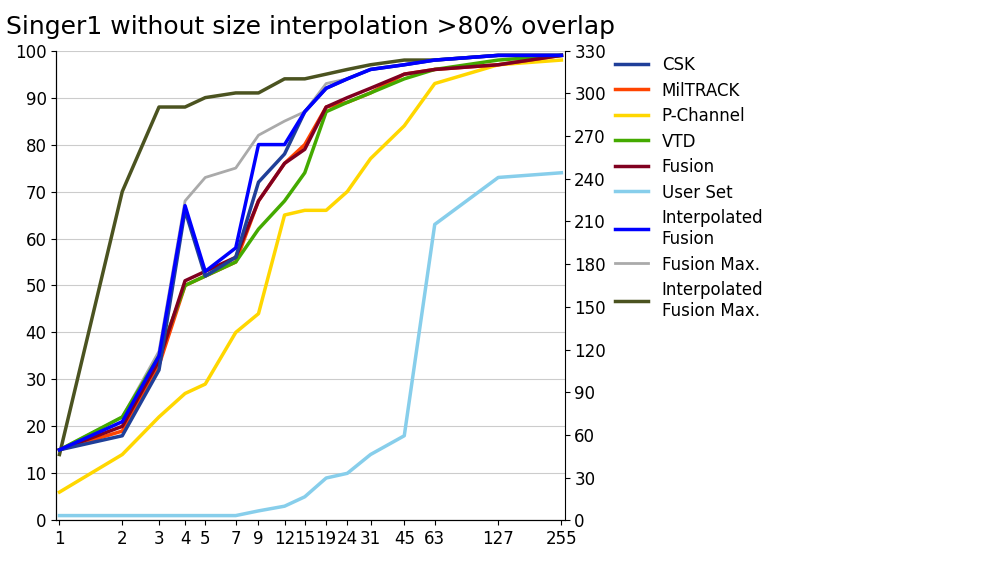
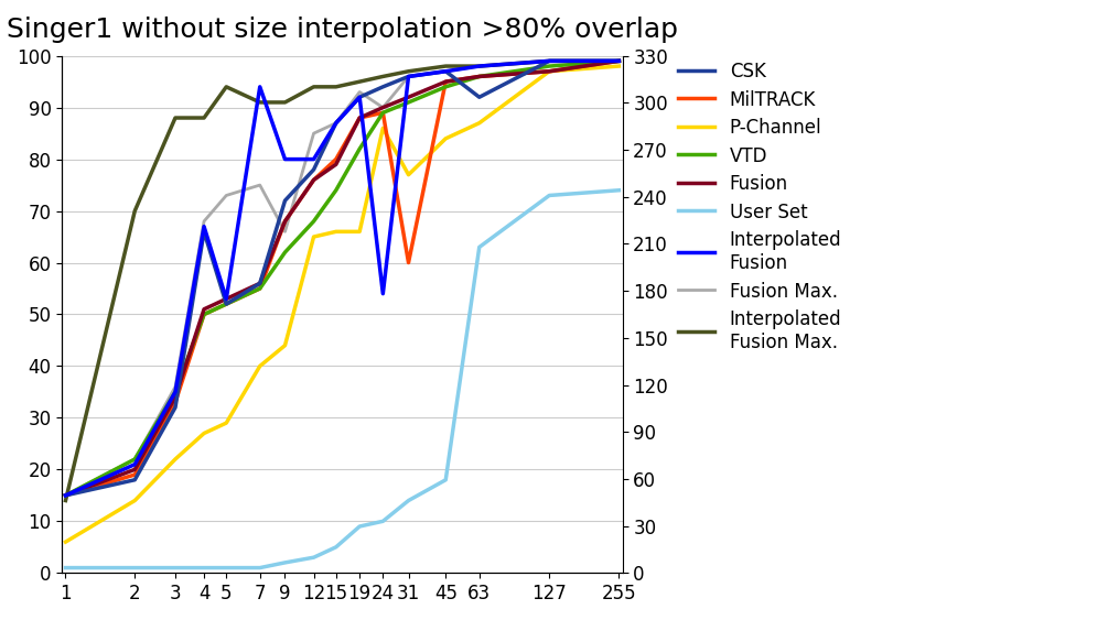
Interpolated Fusion Max./5: 90 -> 94
Interpolated Fusion/7: 58 -> 94
Fusion Max./9: 82 -> 66
VTD/19: 87 -> 82
P-Channel/24: 70 -> 86
Interpolated Fusion/24: 94 -> 54
Fusion Max./24: 94 -> 90
MilTRACK/31: 91 -> 60
CSK/63: 98 -> 92
P-Channel/63: 93 -> 87
